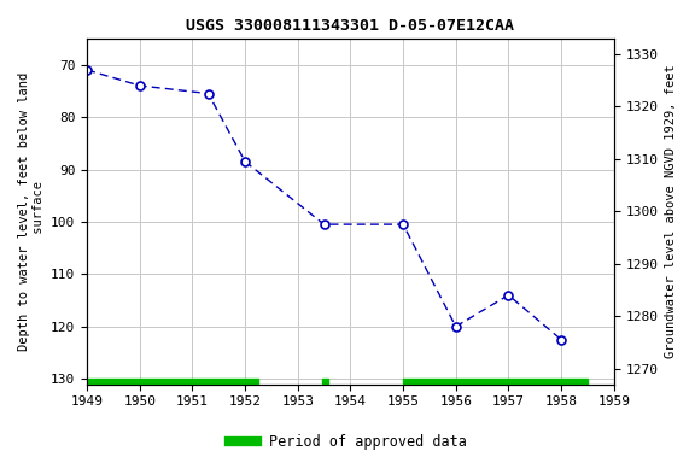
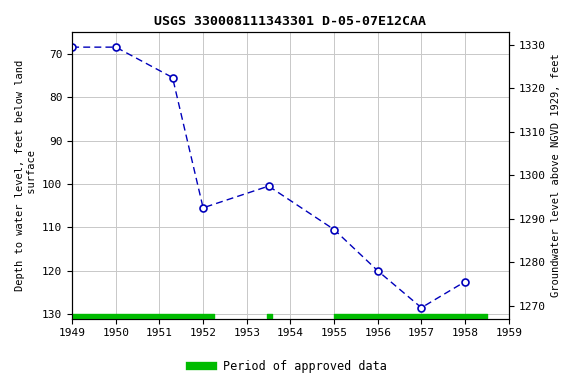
1949: 71.0 -> 68.5
1950: 74.0 -> 68.5
1952: 88.5 -> 105.5
1955: 100.5 -> 110.5
1957: 114.0 -> 128.5
